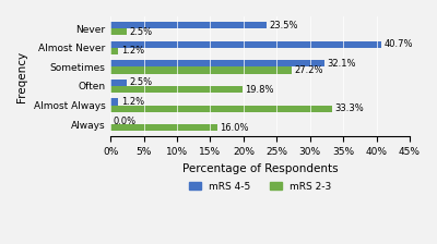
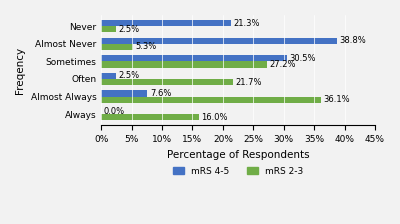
mRS 4-5/Never: 23.5% -> 21.3%
mRS 4-5/Almost Never: 40.7% -> 38.8%
mRS 2-3/Almost Never: 1.2% -> 5.3%
mRS 4-5/Sometimes: 32.1% -> 30.5%
mRS 2-3/Often: 19.8% -> 21.7%
mRS 4-5/Almost Always: 1.2% -> 7.6%
mRS 2-3/Almost Always: 33.3% -> 36.1%
